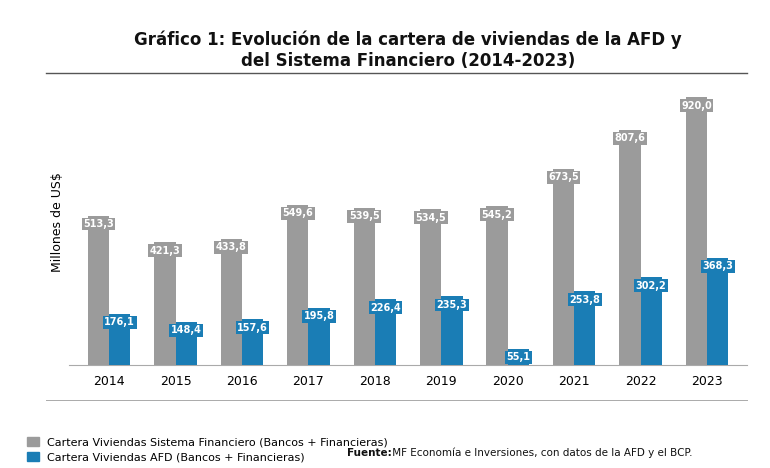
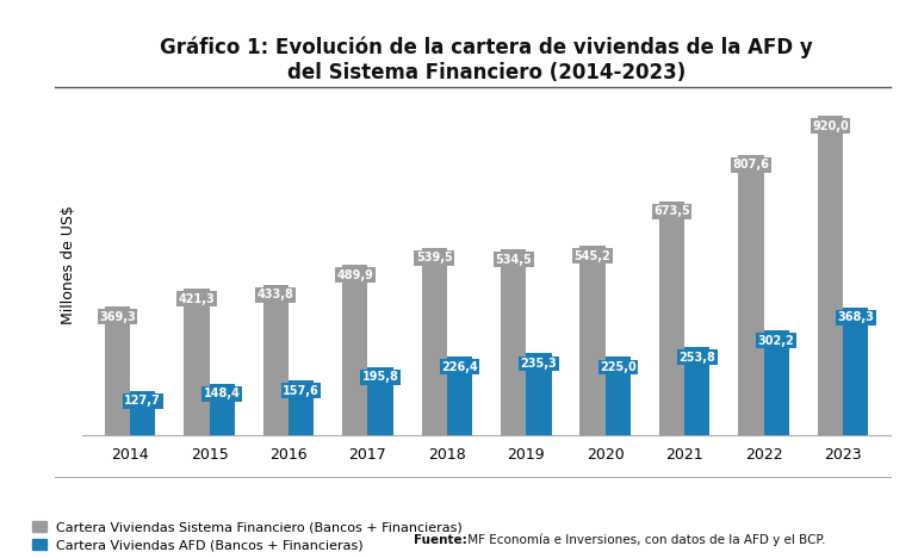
Cartera Viviendas Sistema Financiero (Bancos + Financieras)/2014: 513,3 -> 369,3
Cartera Viviendas AFD (Bancos + Financieras)/2014: 176,1 -> 127,7
Cartera Viviendas Sistema Financiero (Bancos + Financieras)/2017: 549,6 -> 489,9
Cartera Viviendas AFD (Bancos + Financieras)/2020: 55,1 -> 225,0
